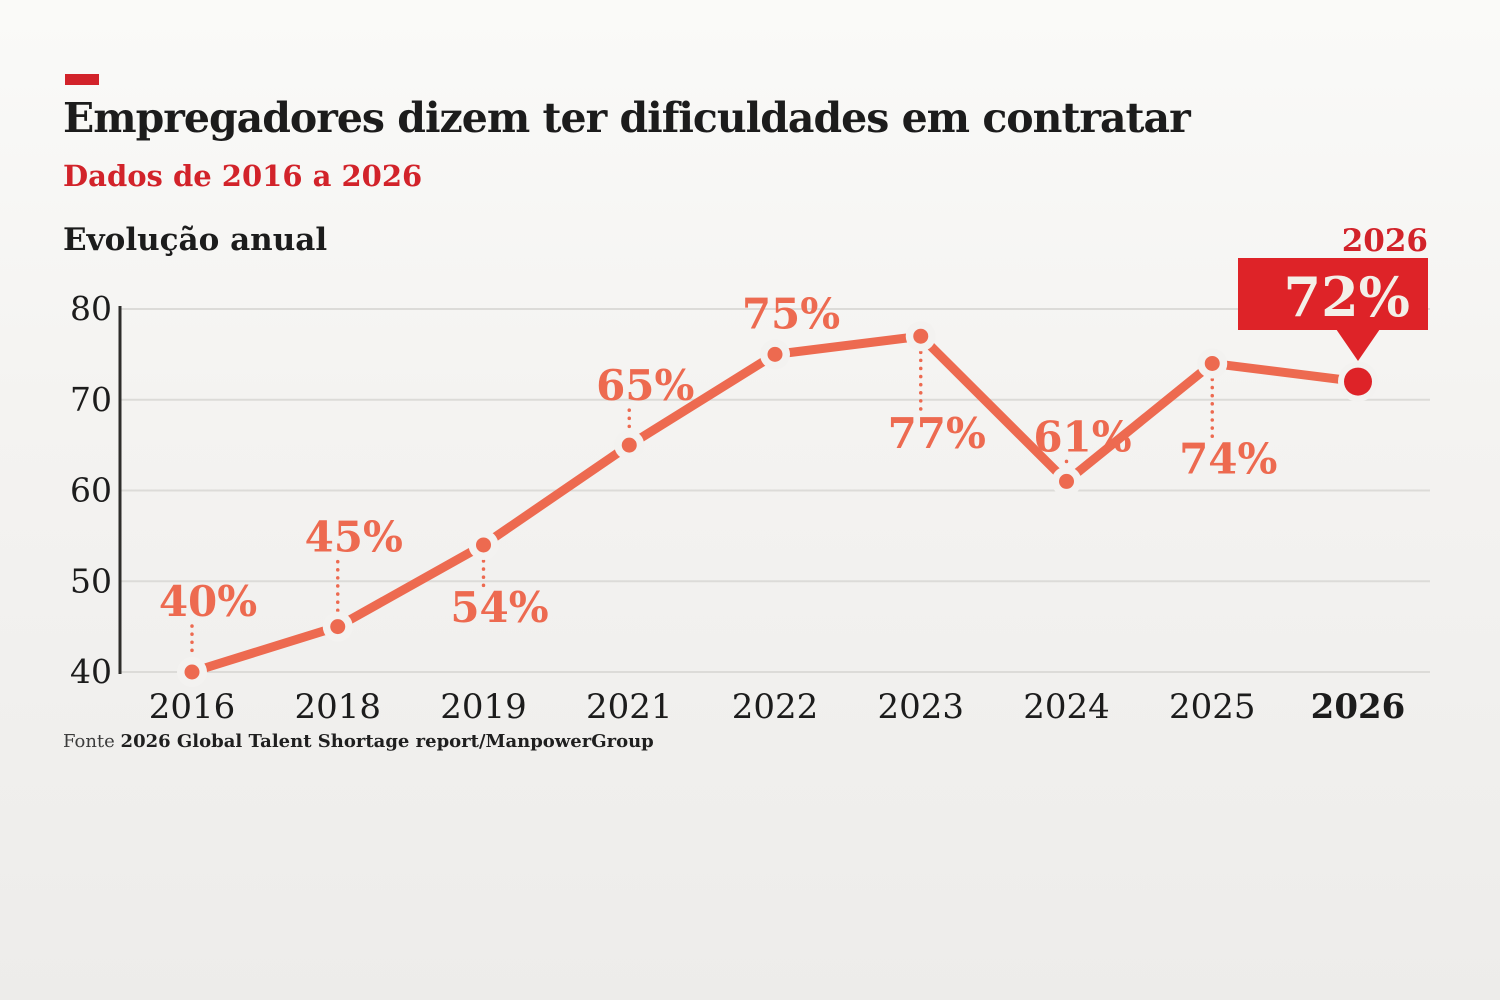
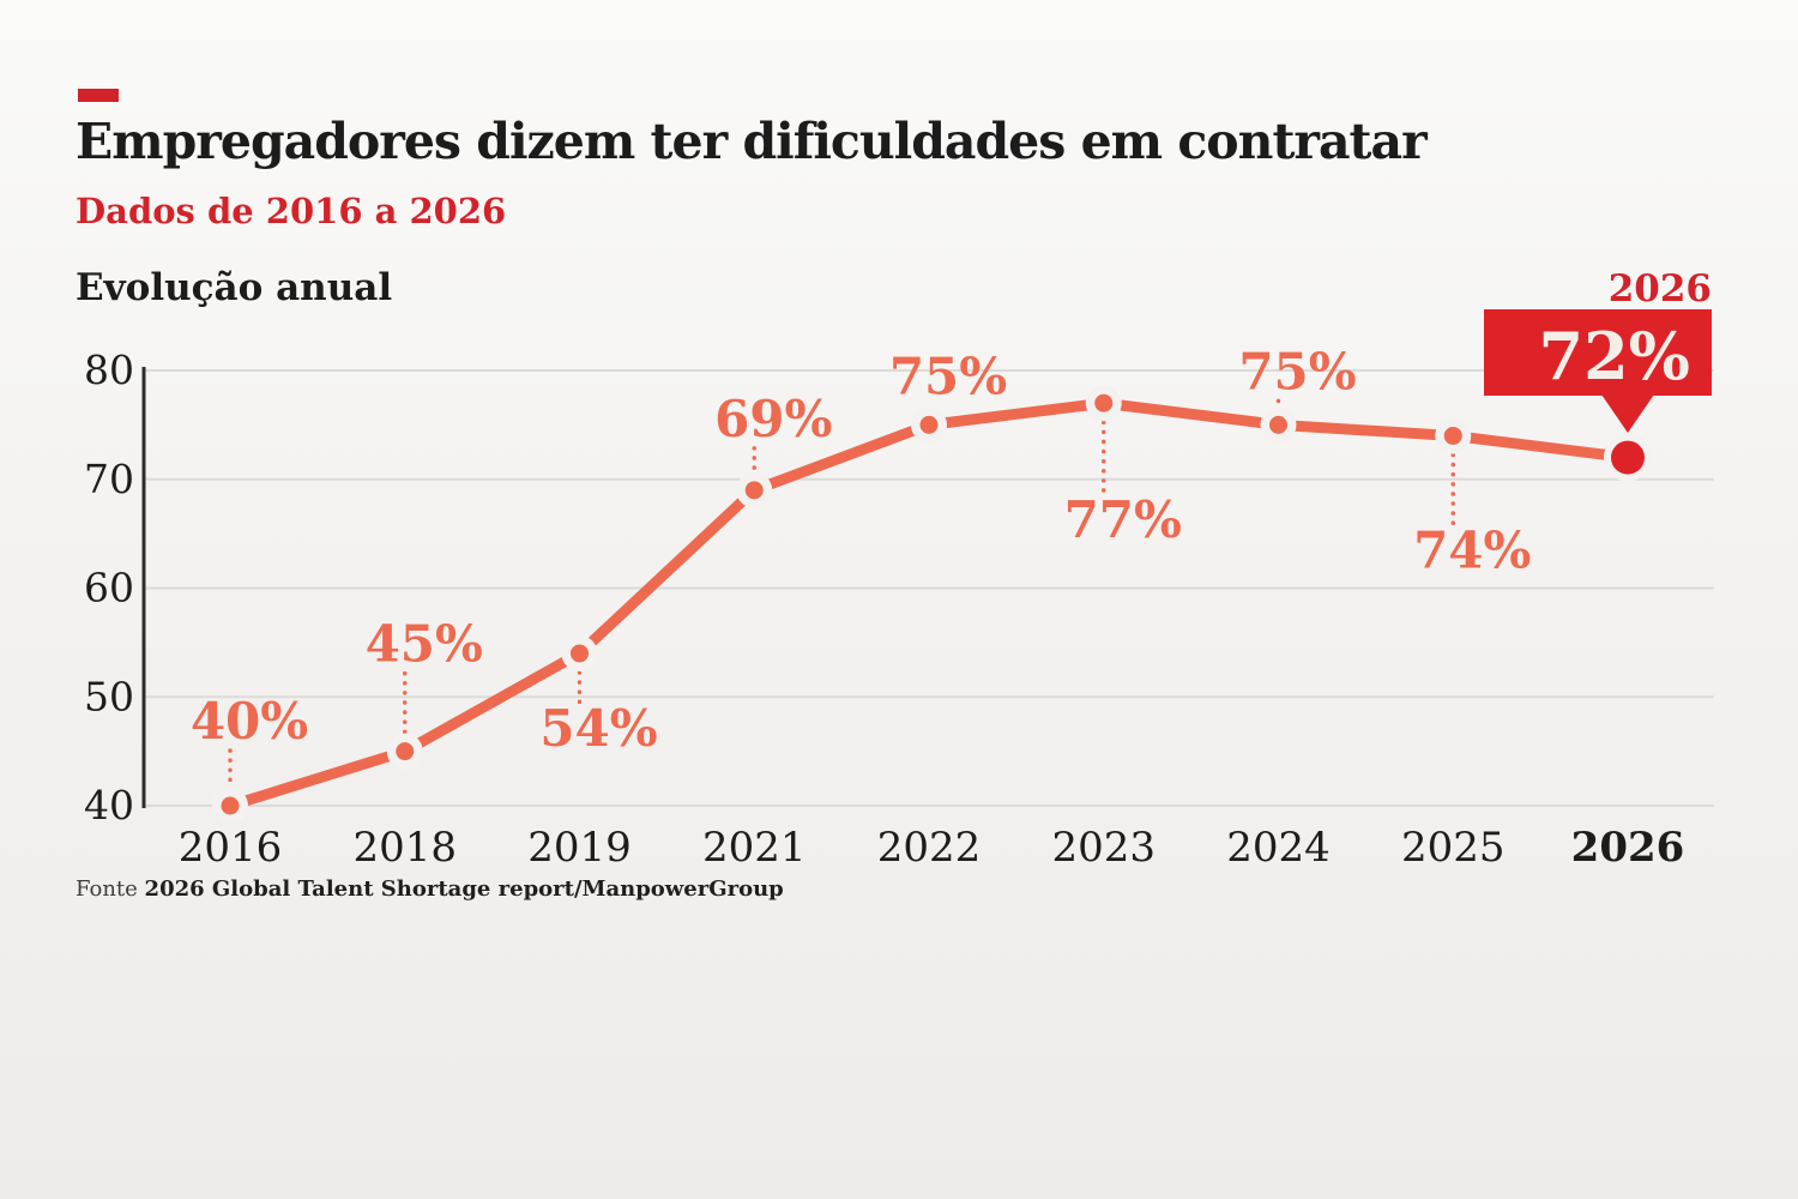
2021: 65% -> 69%
2024: 61% -> 75%
